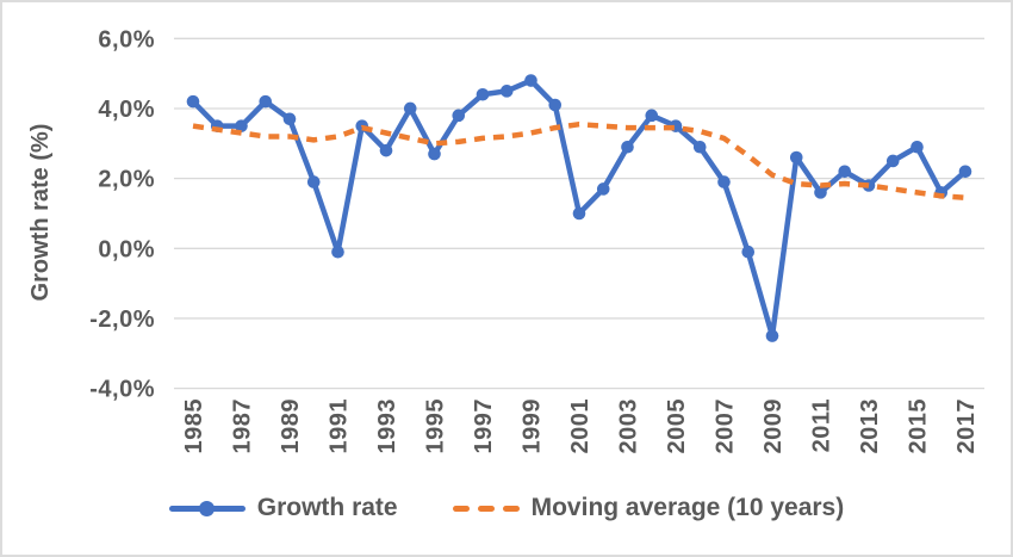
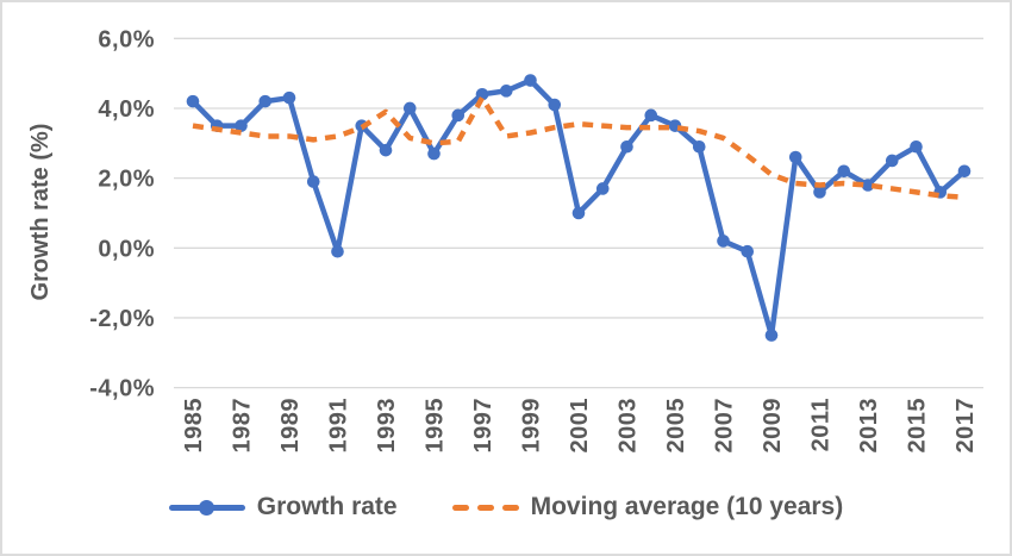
Growth rate/1989: 3,7% -> 4,3%
Moving average (10 years)/1993: 3,3% -> 3,9%
Moving average (10 years)/1997: 3,1% -> 4,3%
Growth rate/2007: 1,9% -> 0,2%
